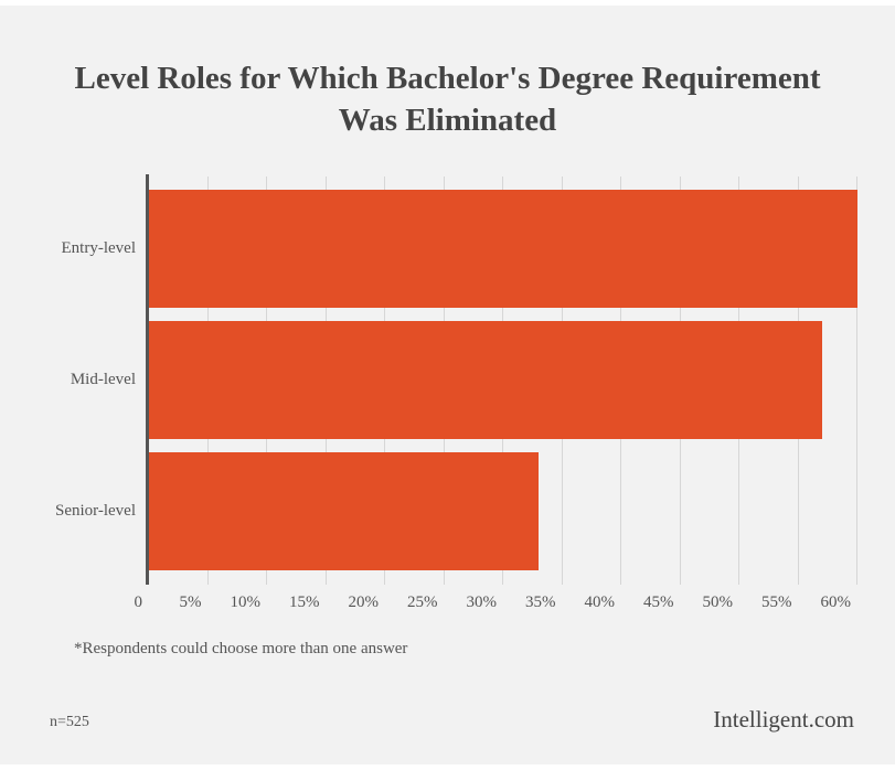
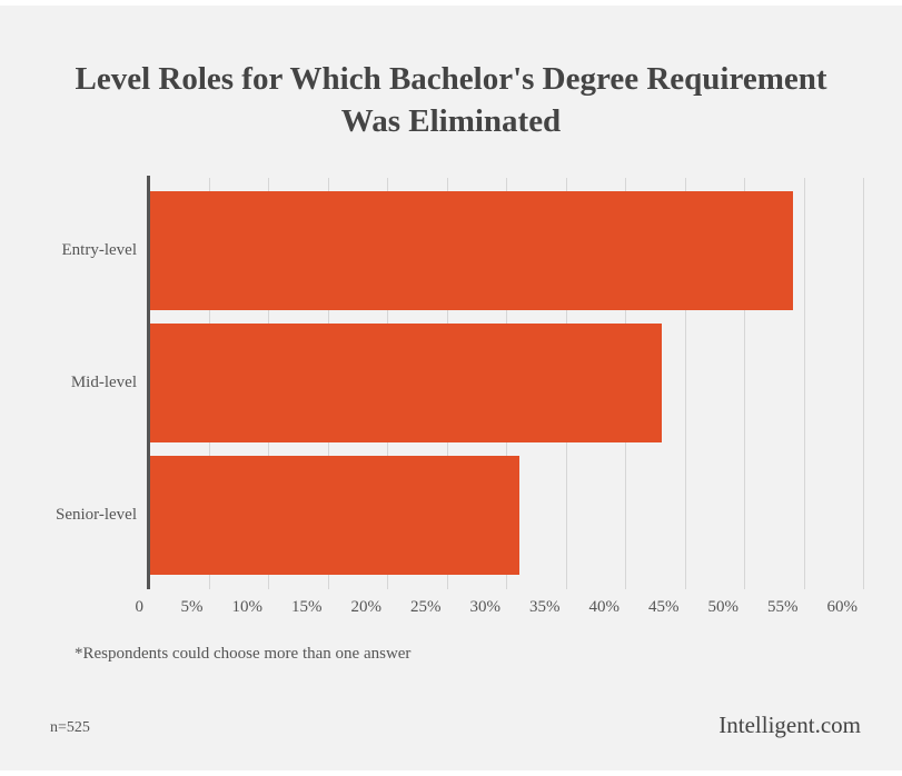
Entry-level: 60% -> 54%
Mid-level: 57% -> 43%
Senior-level: 33% -> 31%
